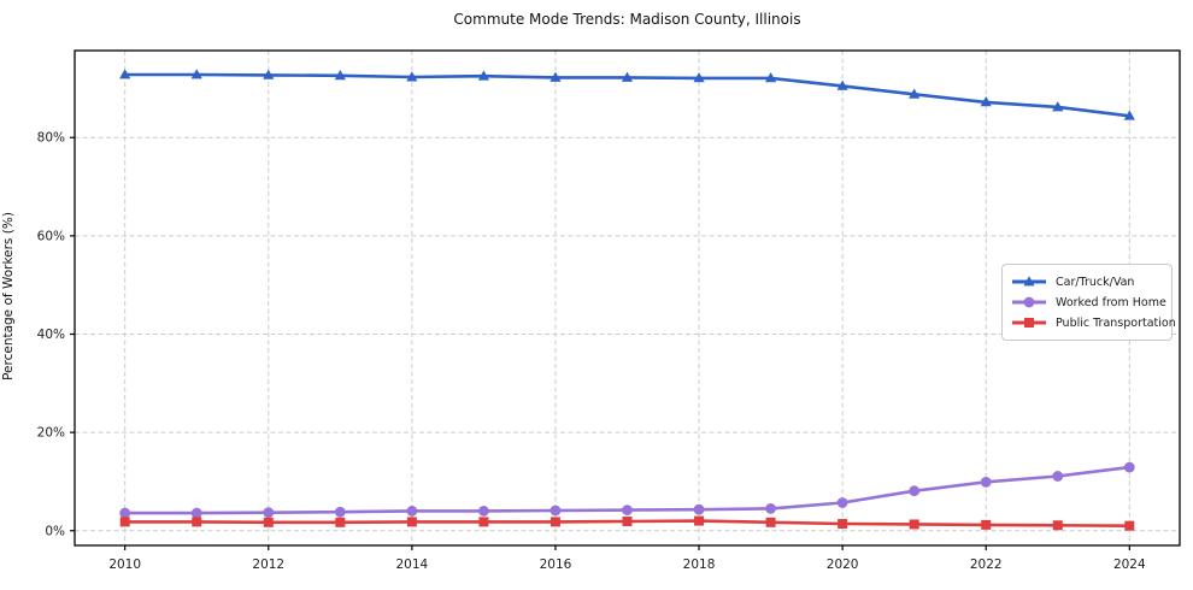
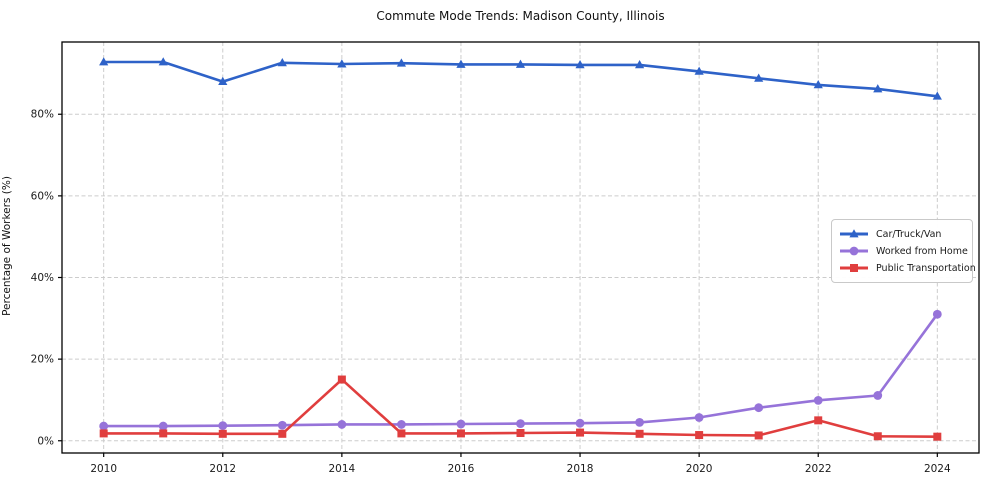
Car/Truck/Van/2012: 93% -> 88%
Public Transportation/2014: 2% -> 15%
Public Transportation/2022: 1% -> 5%
Worked from Home/2024: 13% -> 31%
